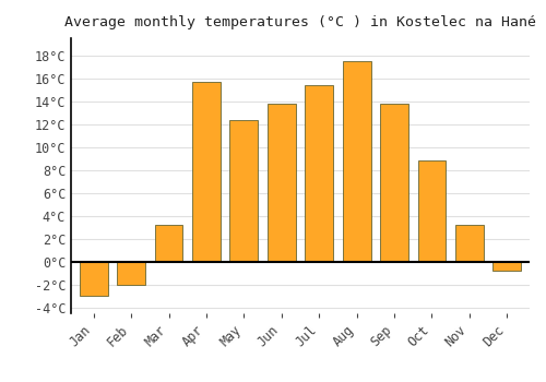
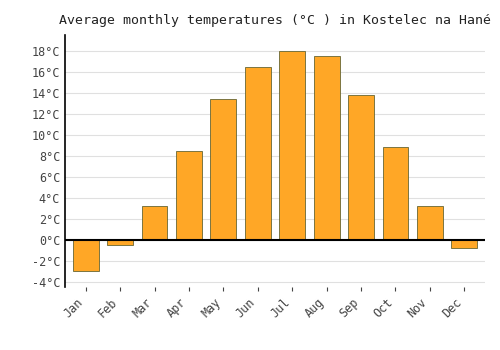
Feb: -2.0°C -> -0.5°C
Apr: 15.7°C -> 8.5°C
May: 12.4°C -> 13.4°C
Jun: 13.8°C -> 16.5°C
Jul: 15.4°C -> 18.0°C
